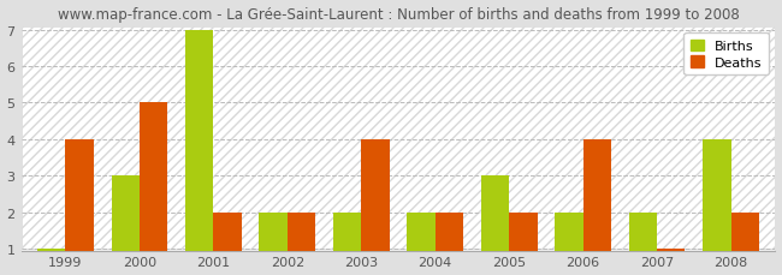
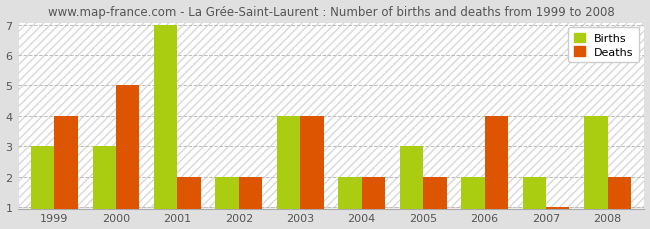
Births/1999: 1 -> 3
Births/2003: 2 -> 4
